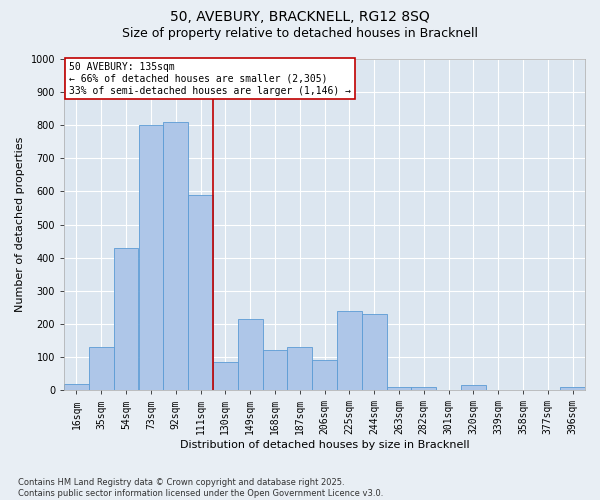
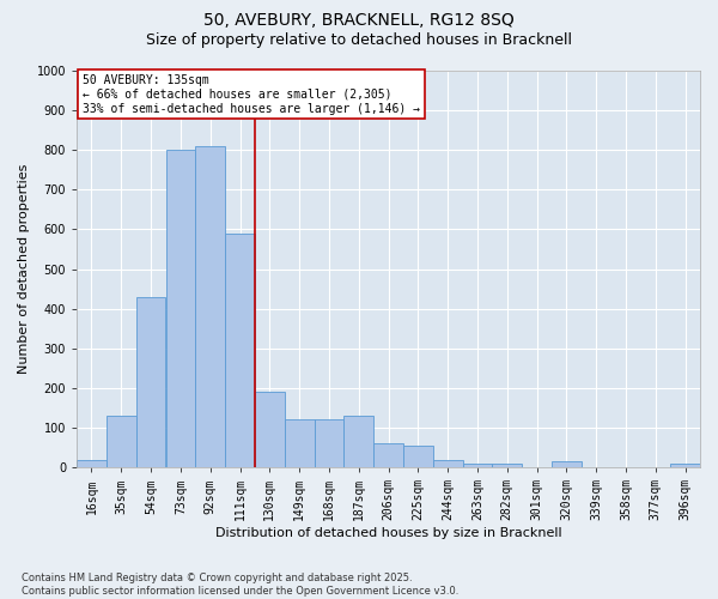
130sqm: 85 -> 190
149sqm: 215 -> 120
206sqm: 90 -> 60
225sqm: 240 -> 55
244sqm: 230 -> 20
